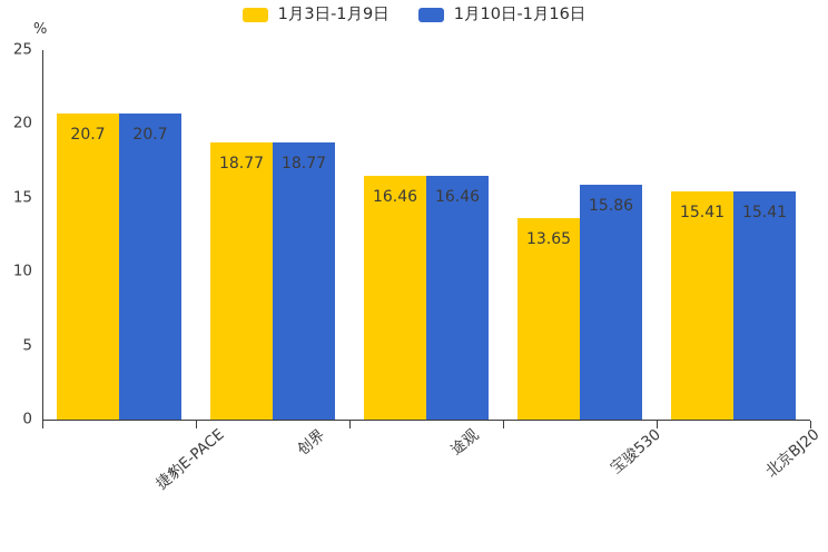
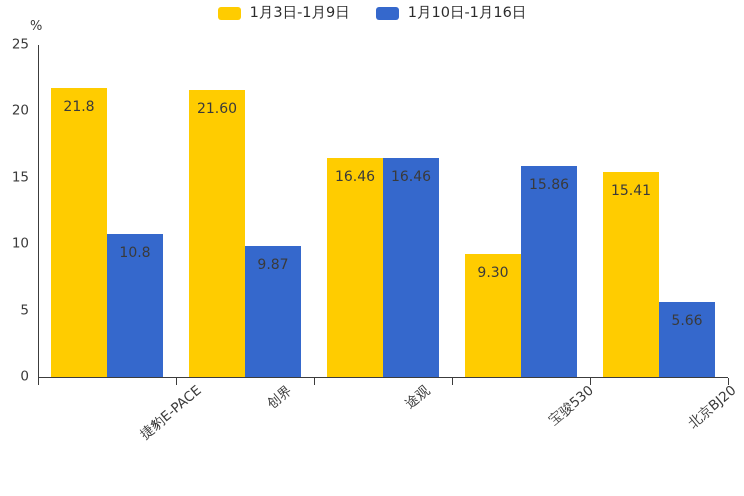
1月3日-1月9日/捷豹E-PACE: 20.7 -> 21.8
1月10日-1月16日/捷豹E-PACE: 20.7 -> 10.8
1月3日-1月9日/创界: 18.77 -> 21.60
1月10日-1月16日/创界: 18.77 -> 9.87
1月3日-1月9日/宝骏530: 13.65 -> 9.30
1月10日-1月16日/北京BJ20: 15.41 -> 5.66
